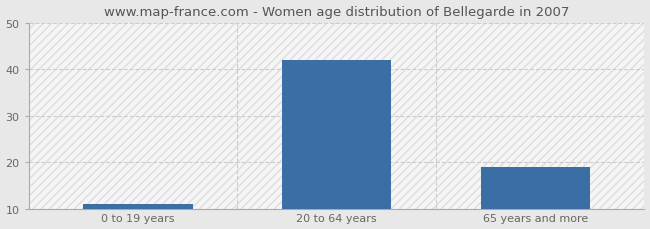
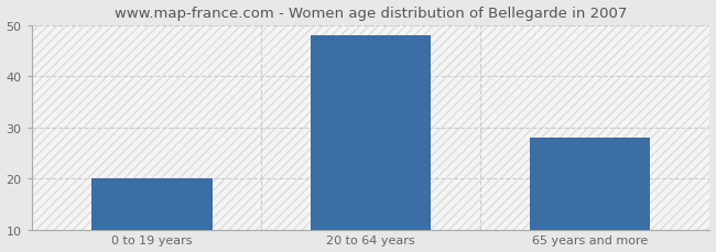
0 to 19 years: 11 -> 20
20 to 64 years: 42 -> 48
65 years and more: 19 -> 28
